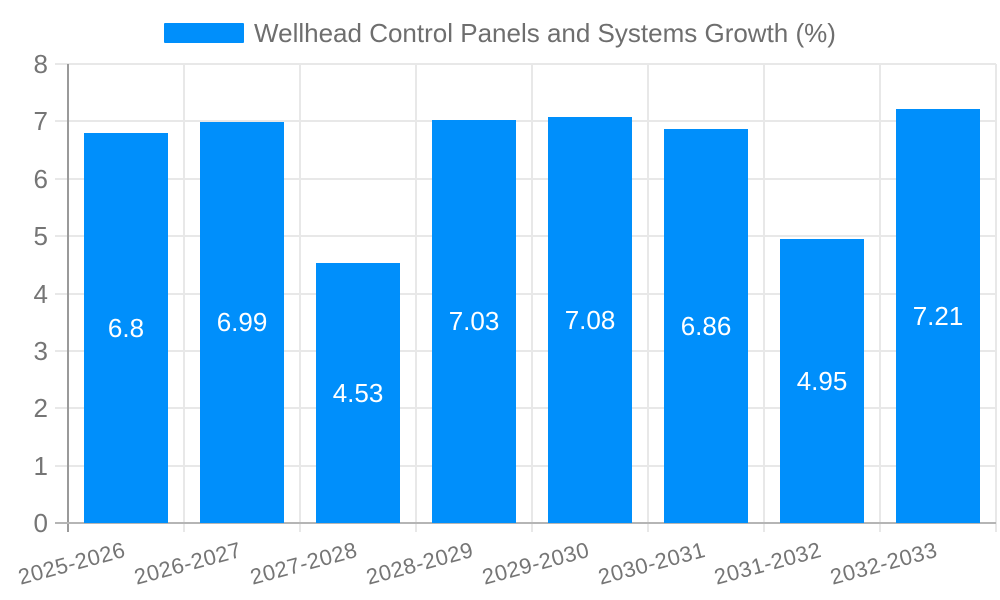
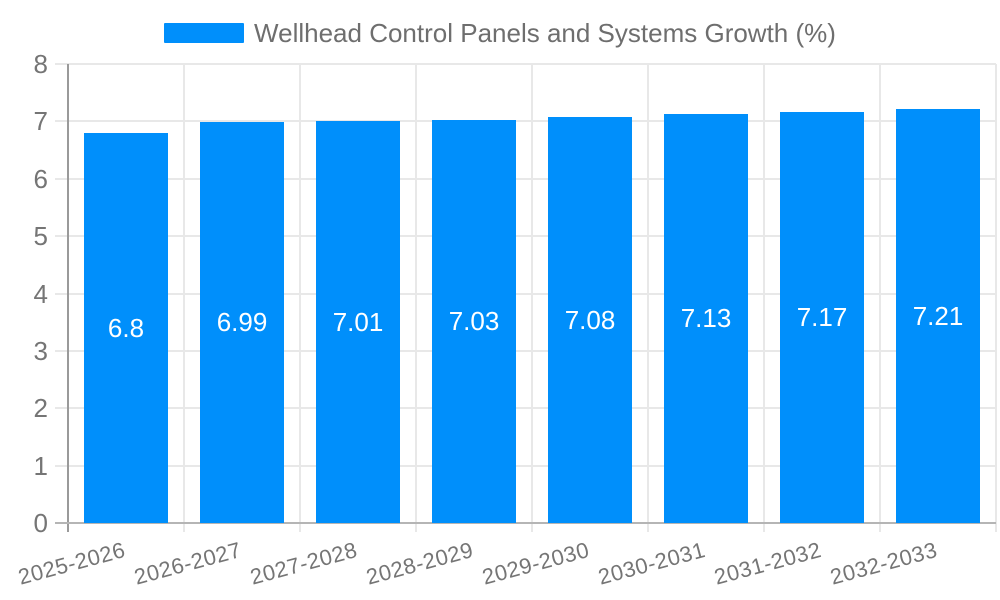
2027-2028: 4.53 -> 7.01
2030-2031: 6.86 -> 7.13
2031-2032: 4.95 -> 7.17
